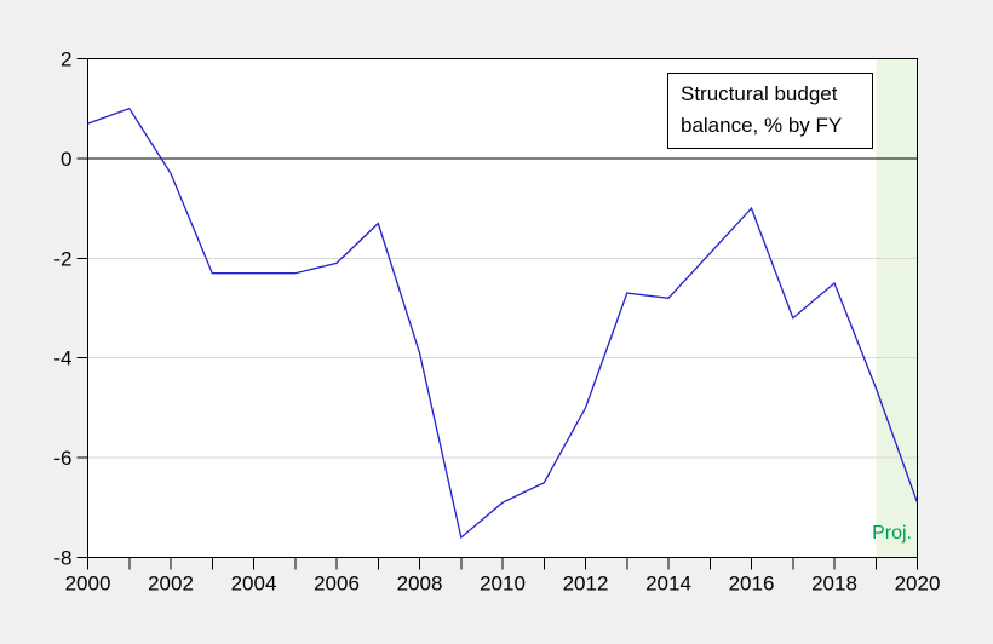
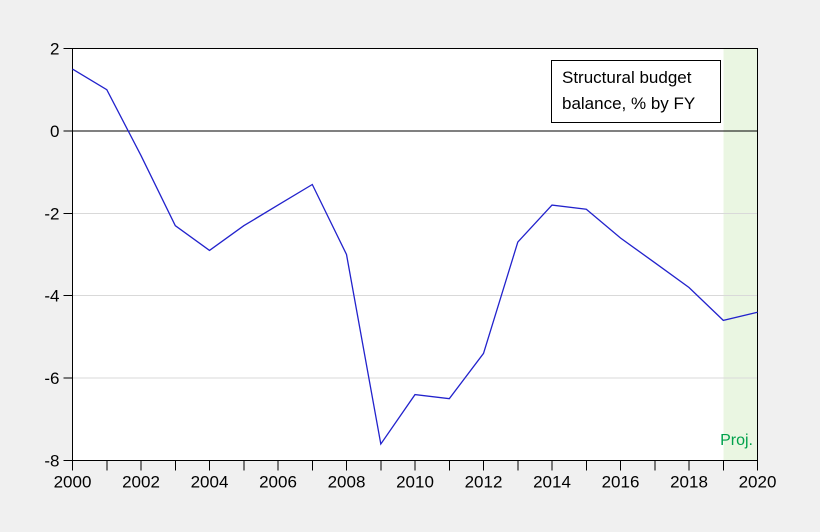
2000: 0.7 -> 1.5
2002: -0.3 -> -0.6
2004: -2.3 -> -2.9
2006: -2.1 -> -1.8
2008: -3.9 -> -3.0
2010: -6.9 -> -6.4
2012: -5.0 -> -5.4
2014: -2.8 -> -1.8
2016: -1.0 -> -2.6
2018: -2.5 -> -3.8
2020: -6.9 -> -4.4
